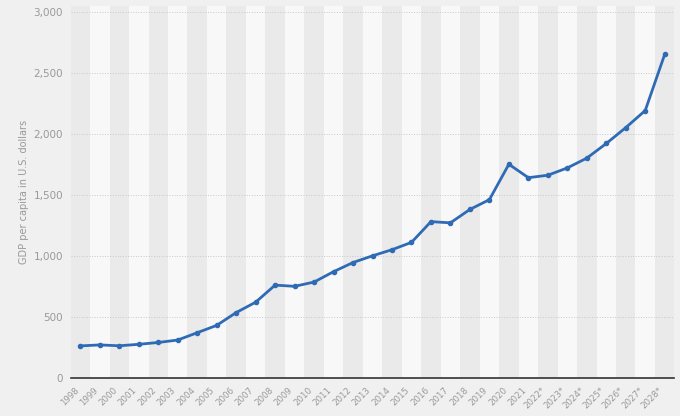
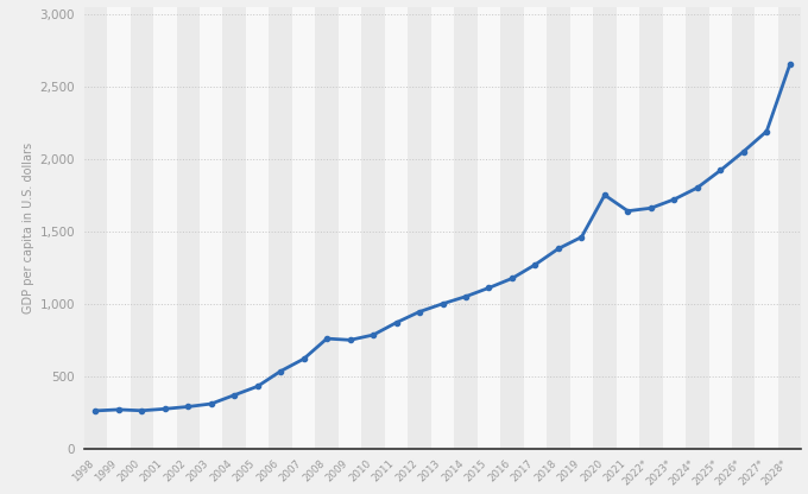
2016: 1,280 -> 1,180
